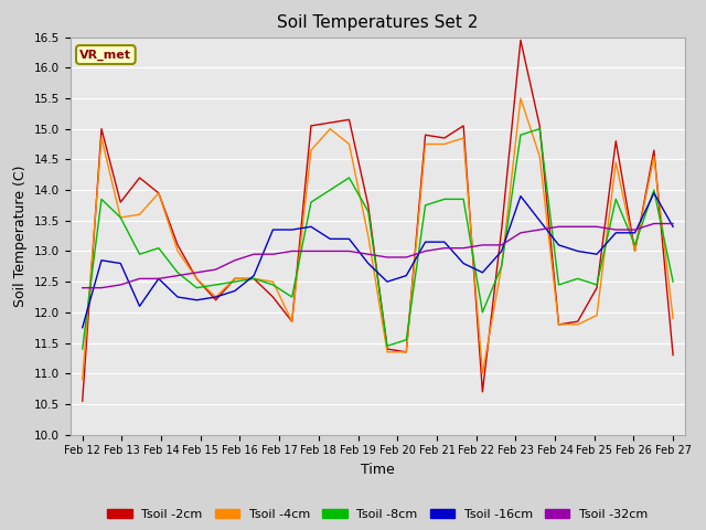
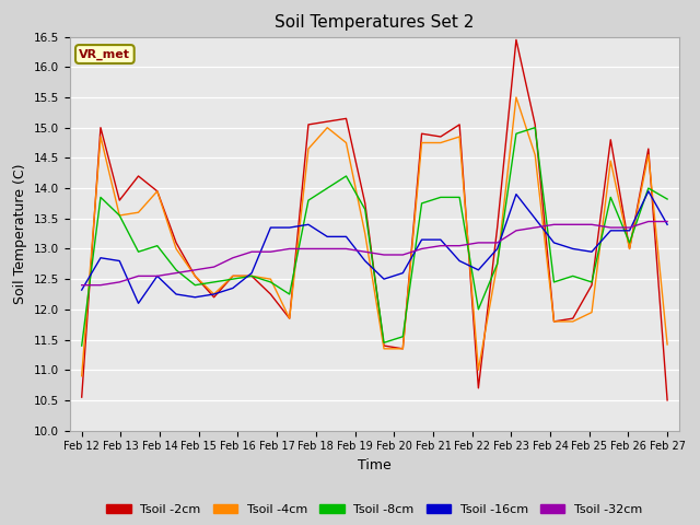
Tsoil -16cm/Feb 12: 11.75 -> 12.32
Tsoil -2cm/Feb 27: 11.30 -> 10.50
Tsoil -4cm/Feb 27: 11.90 -> 11.42
Tsoil -8cm/Feb 27: 12.50 -> 13.82
